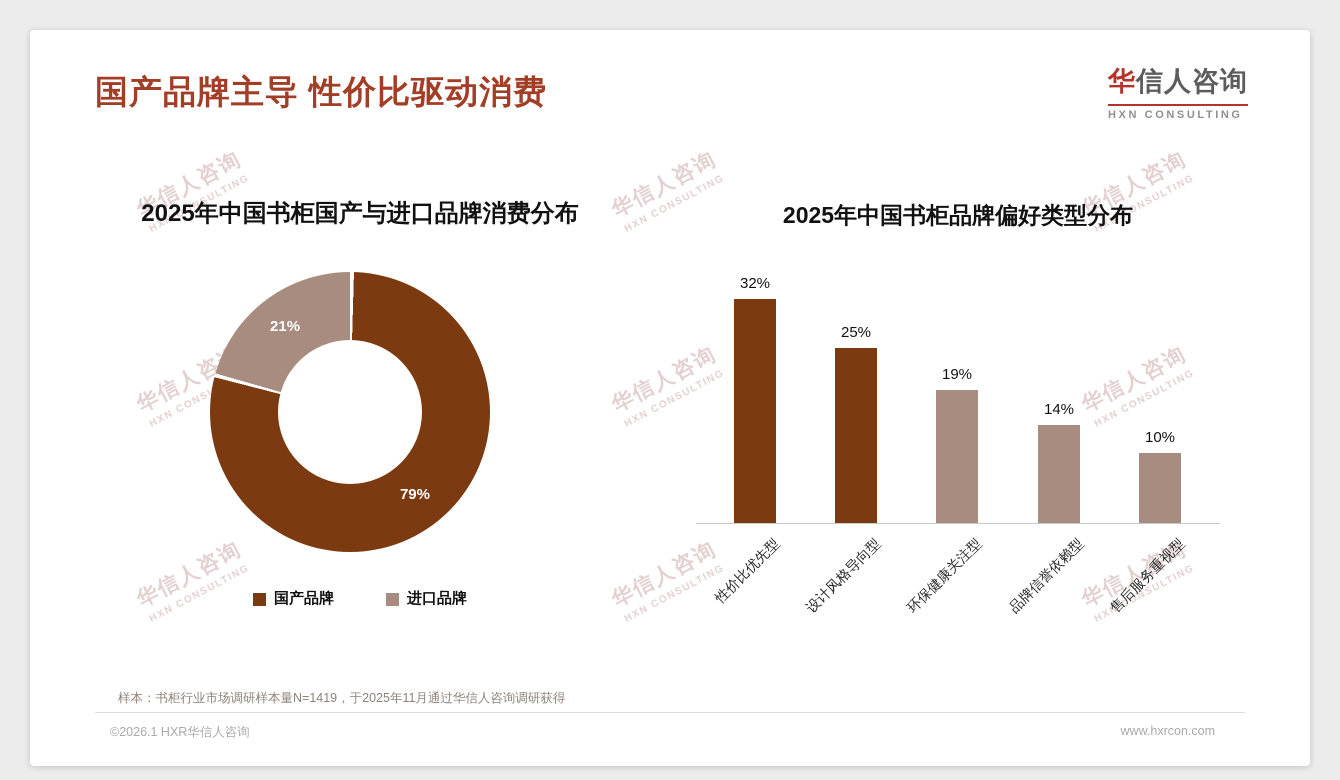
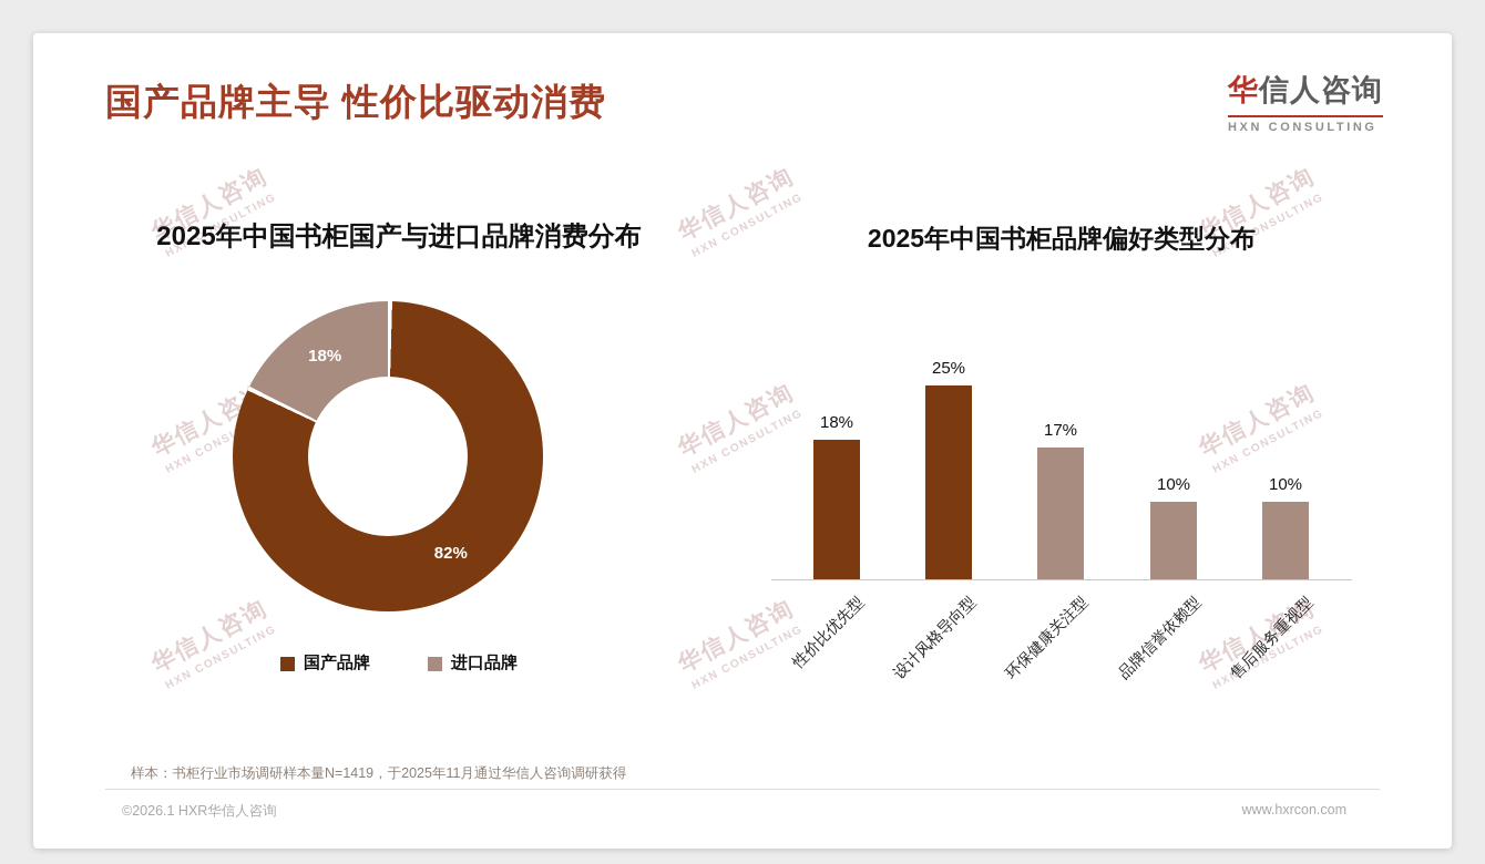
2025年中国书柜国产与进口品牌消费分布/国产品牌: 79% -> 82%
2025年中国书柜国产与进口品牌消费分布/进口品牌: 21% -> 18%
2025年中国书柜品牌偏好类型分布/性价比优先型: 32% -> 18%
2025年中国书柜品牌偏好类型分布/环保健康关注型: 19% -> 17%
2025年中国书柜品牌偏好类型分布/品牌信誉依赖型: 14% -> 10%
